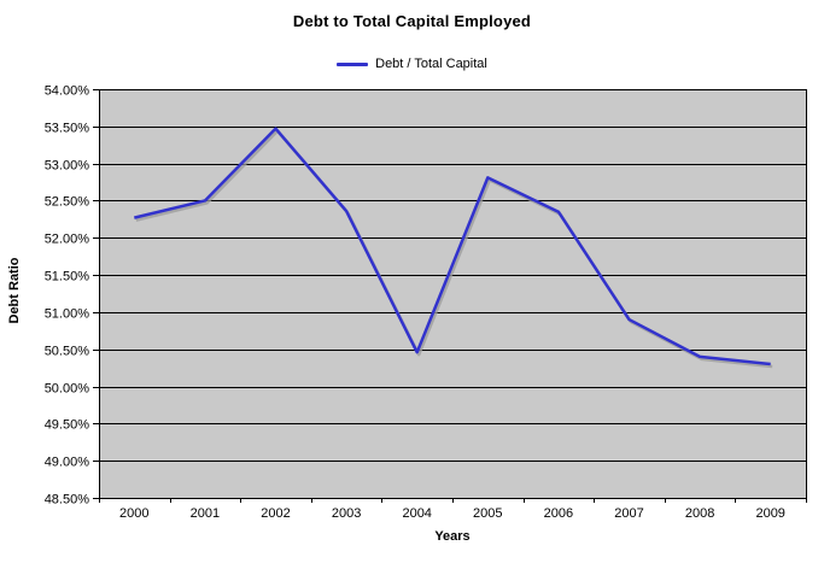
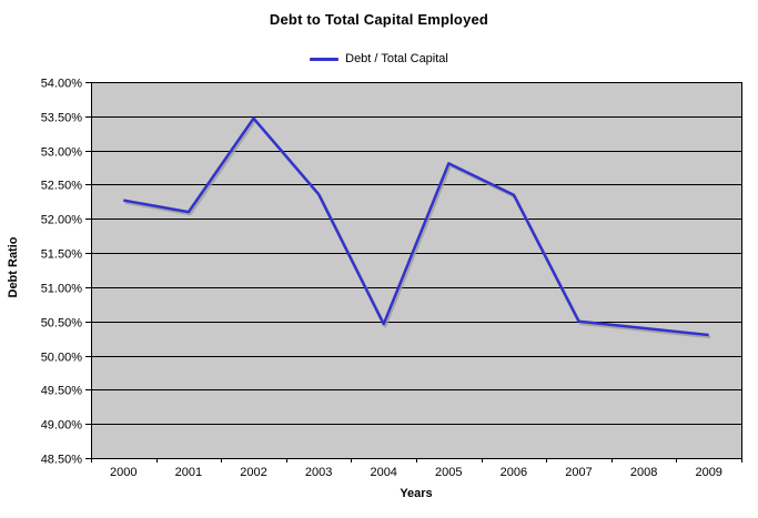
2001: 52.5% -> 52.1%
2007: 50.9% -> 50.5%
